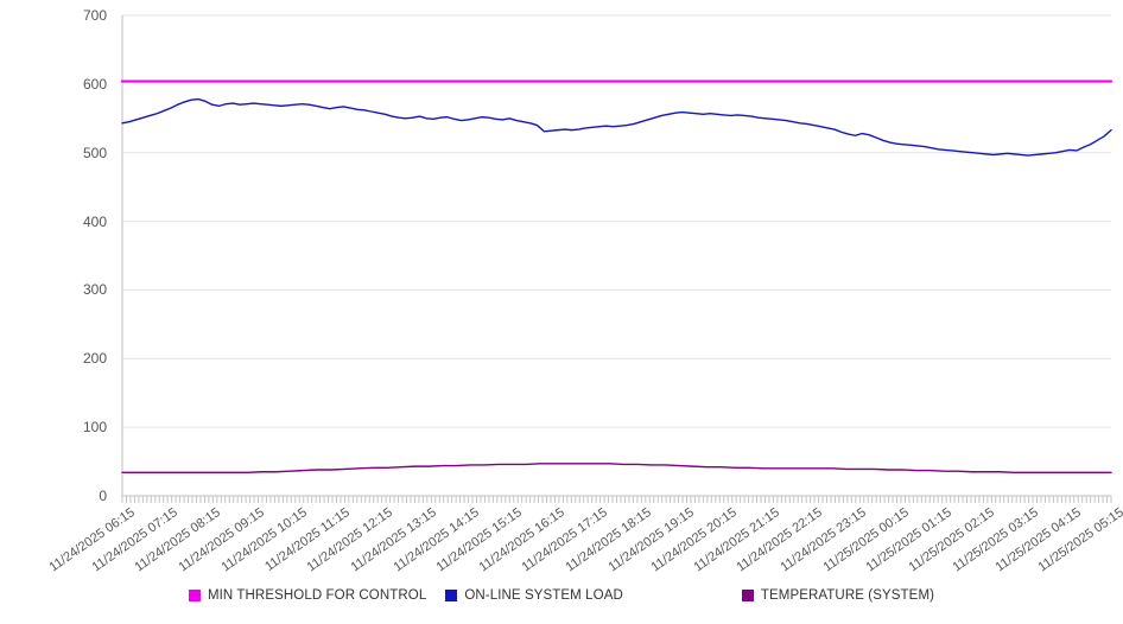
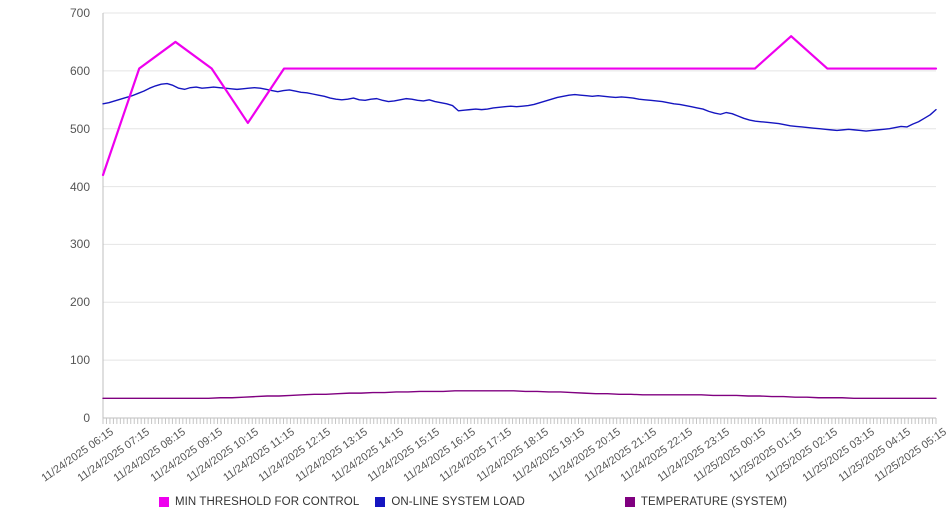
MIN THRESHOLD FOR CONTROL/11/24/2025 06:15: 600 -> 420
MIN THRESHOLD FOR CONTROL/11/24/2025 08:15: 600 -> 650
MIN THRESHOLD FOR CONTROL/11/24/2025 10:15: 600 -> 510
MIN THRESHOLD FOR CONTROL/11/25/2025 01:15: 600 -> 660
